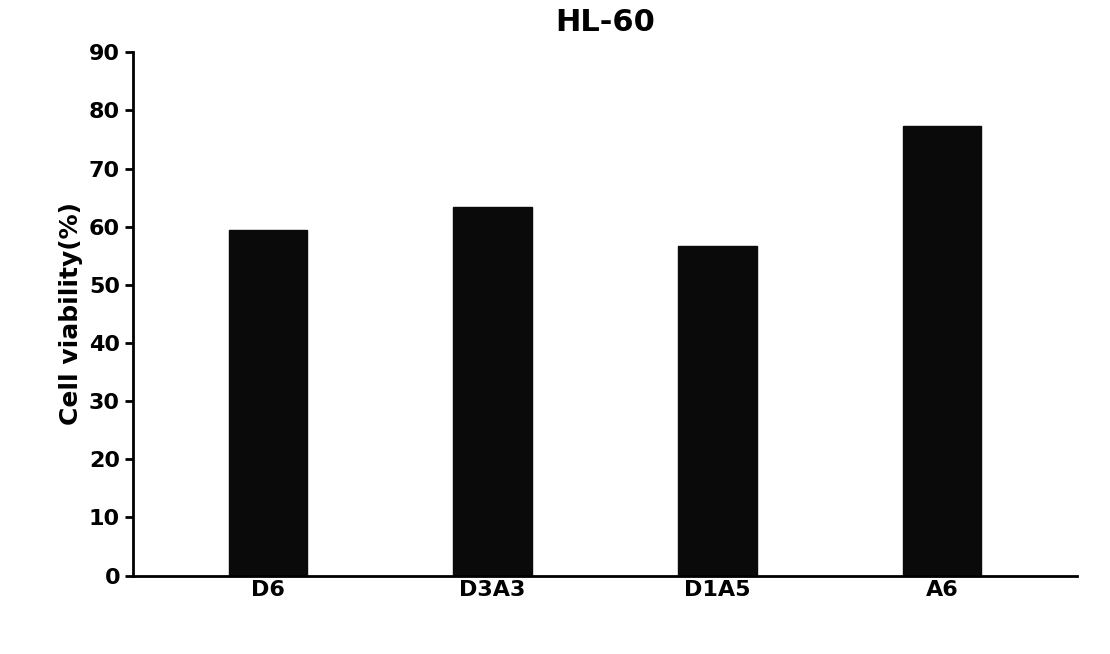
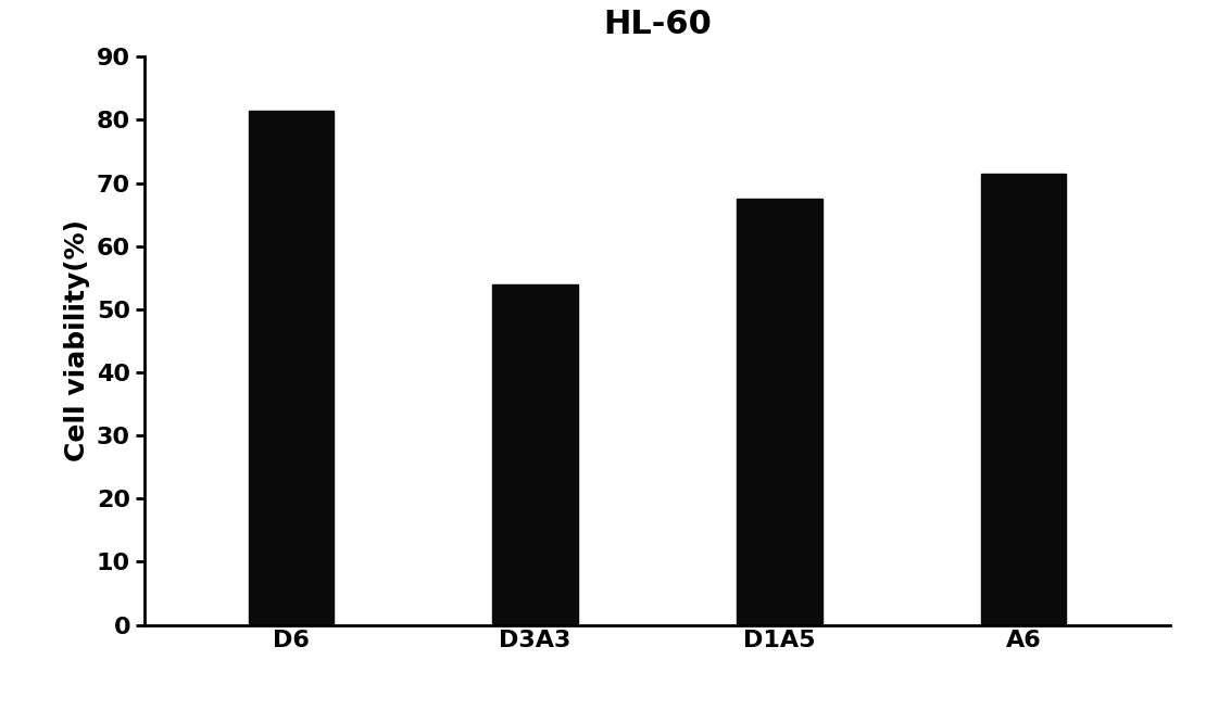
D6: 59.4 -> 81.5
D3A3: 63.4 -> 54.0
D1A5: 56.6 -> 67.5
A6: 77.4 -> 71.5
